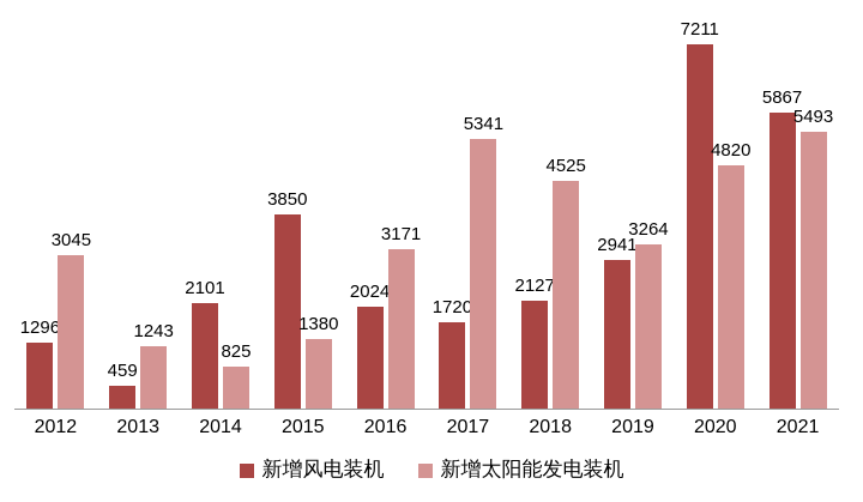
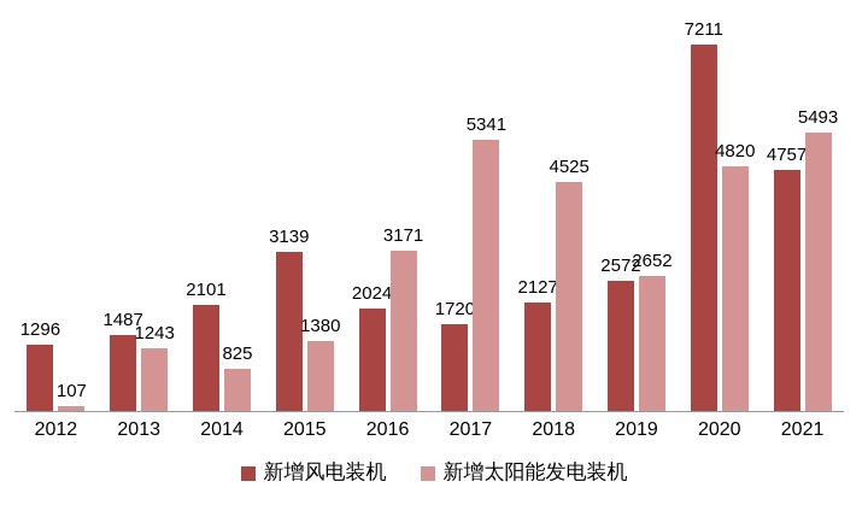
新增太阳能发电装机/2012: 3045 -> 107
新增风电装机/2013: 459 -> 1487
新增风电装机/2015: 3850 -> 3139
新增风电装机/2019: 2941 -> 2572
新增太阳能发电装机/2019: 3264 -> 2652
新增风电装机/2021: 5867 -> 4757
